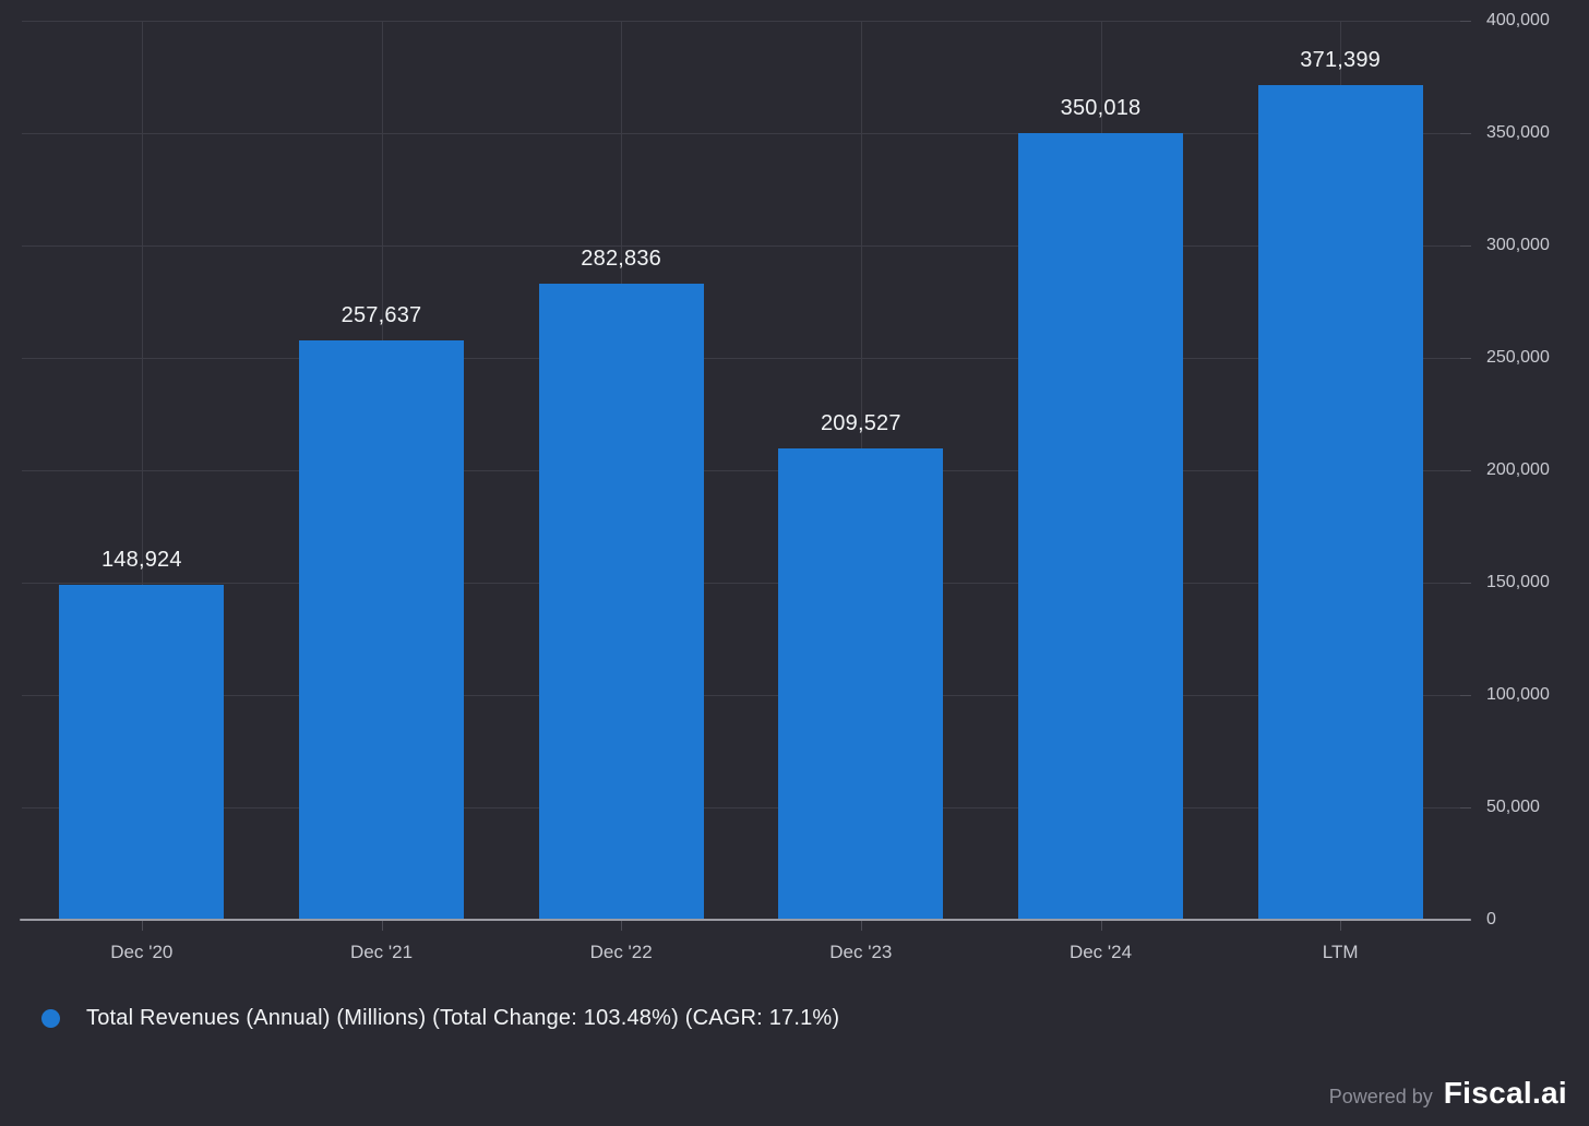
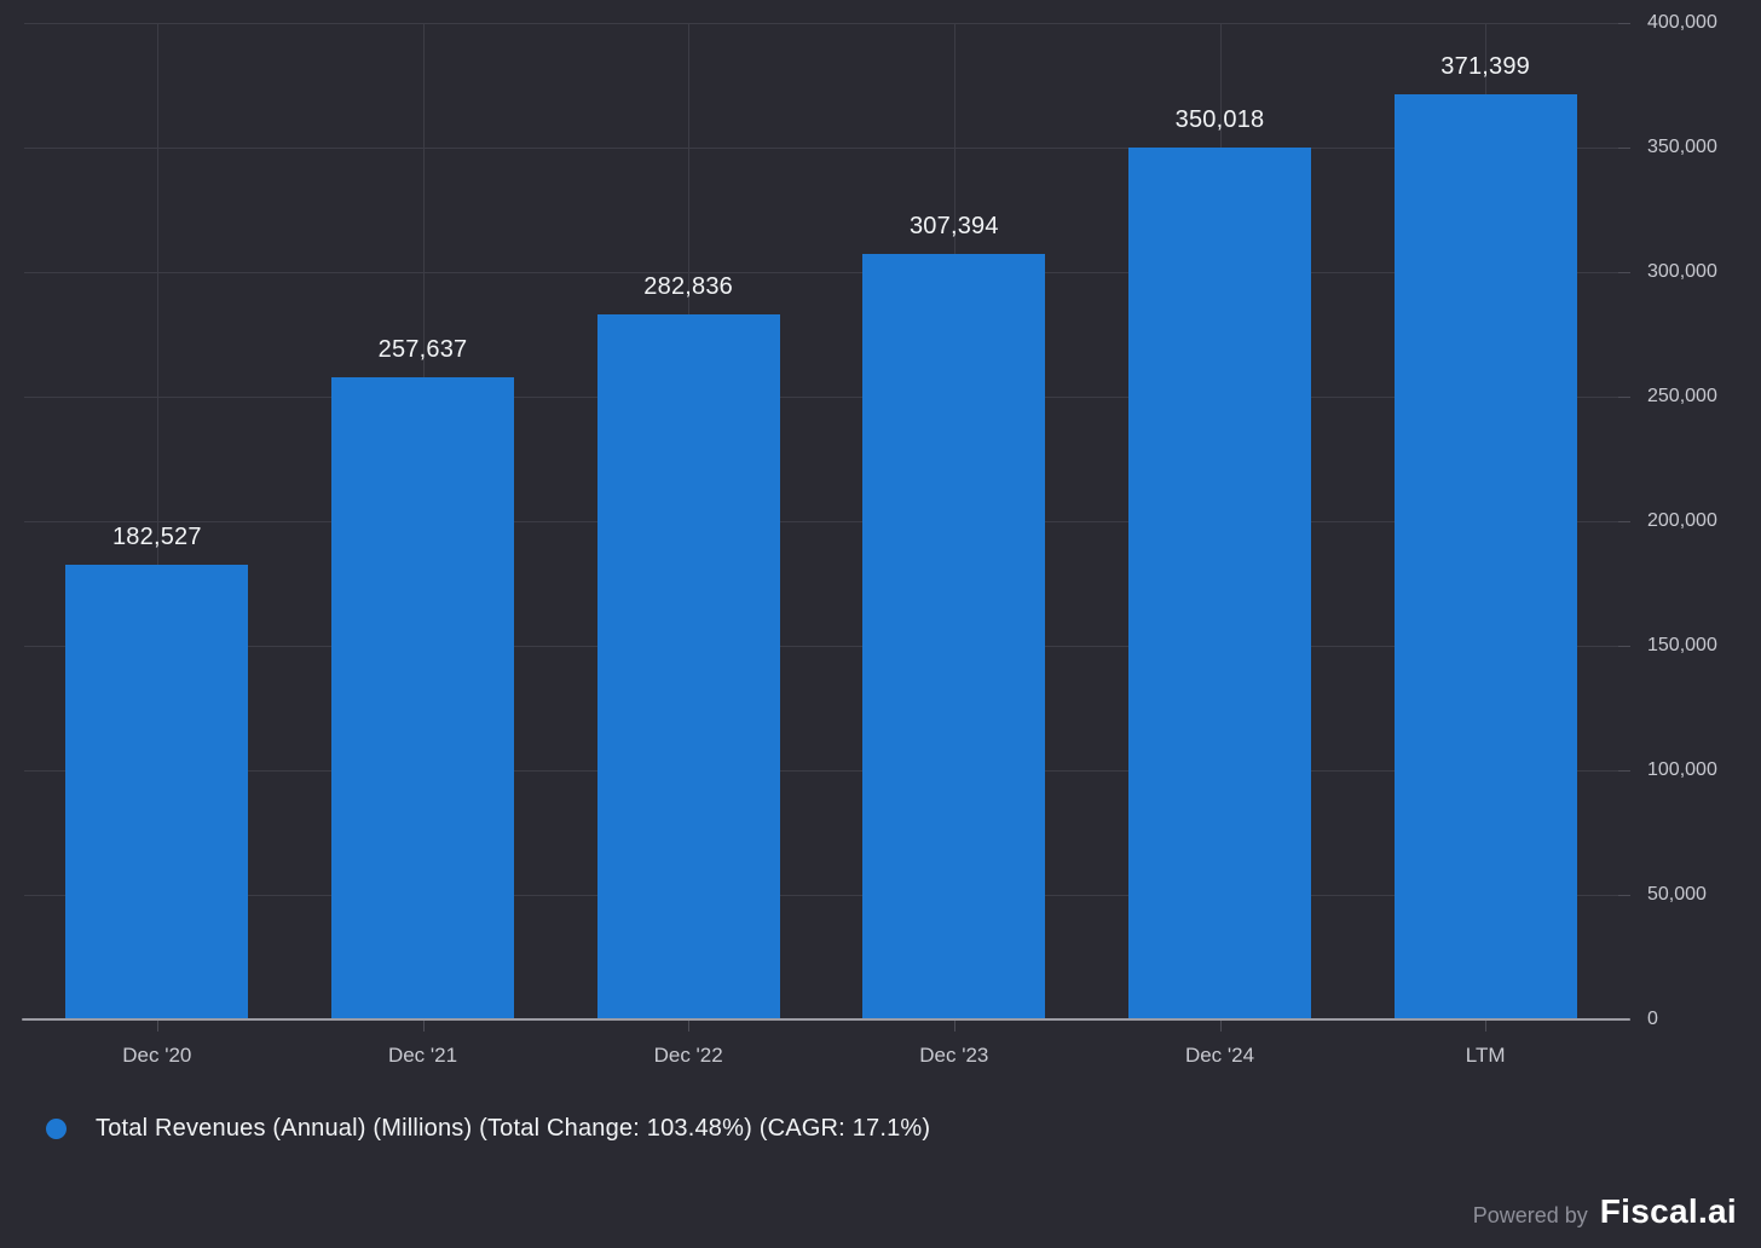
Dec '20: 148,924 -> 182,527
Dec '23: 209,527 -> 307,394
